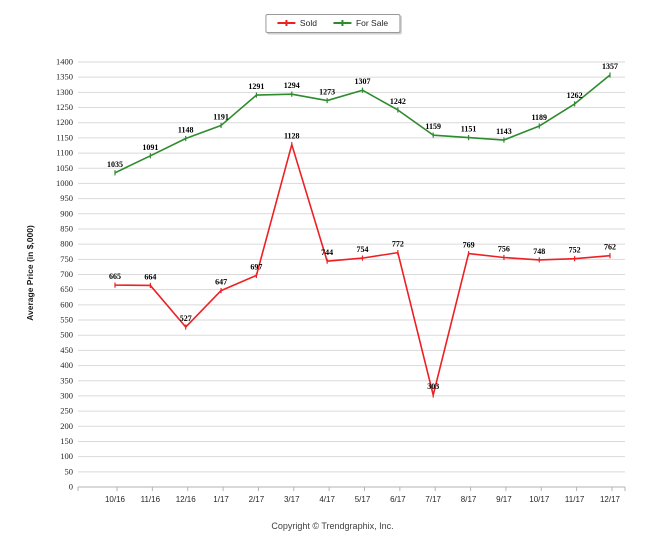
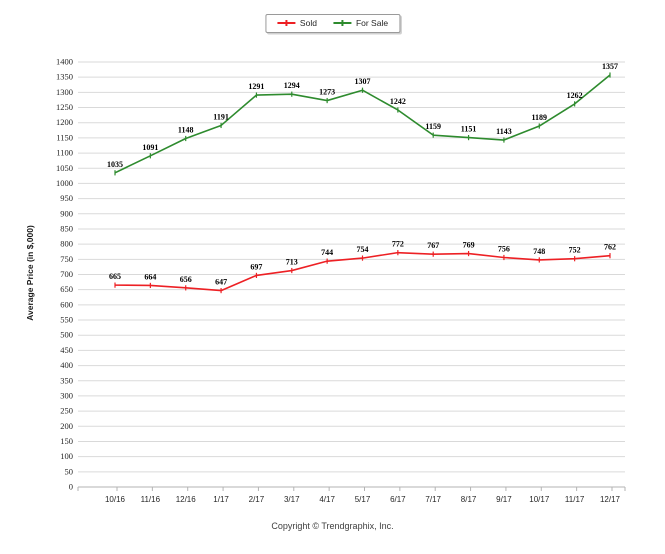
Sold/12/16: 527 -> 656
Sold/3/17: 1128 -> 713
Sold/7/17: 303 -> 767
